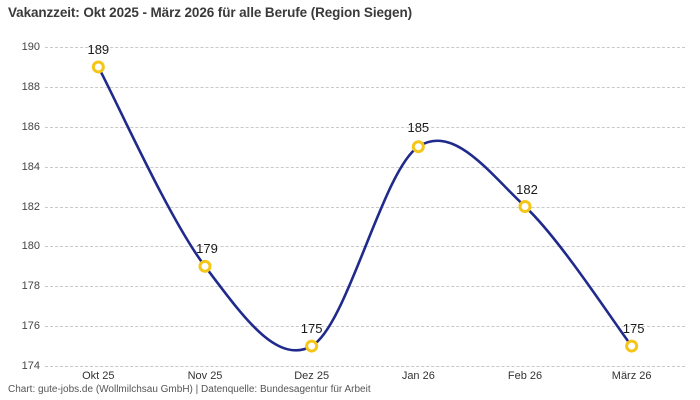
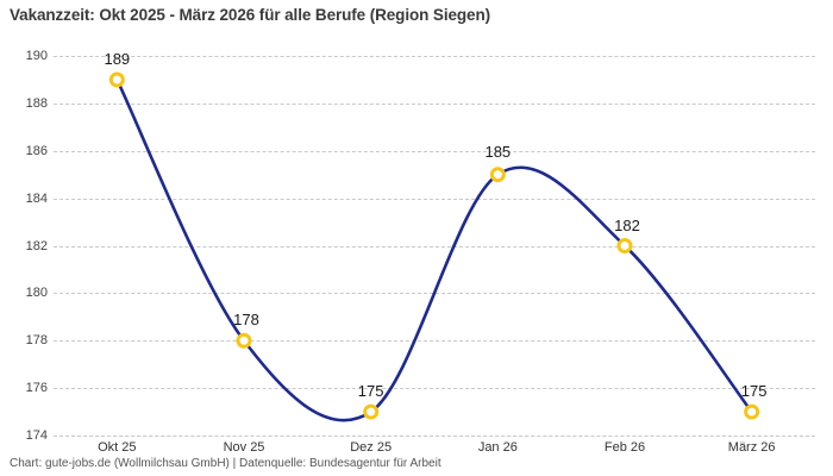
Nov 25: 179 -> 178
